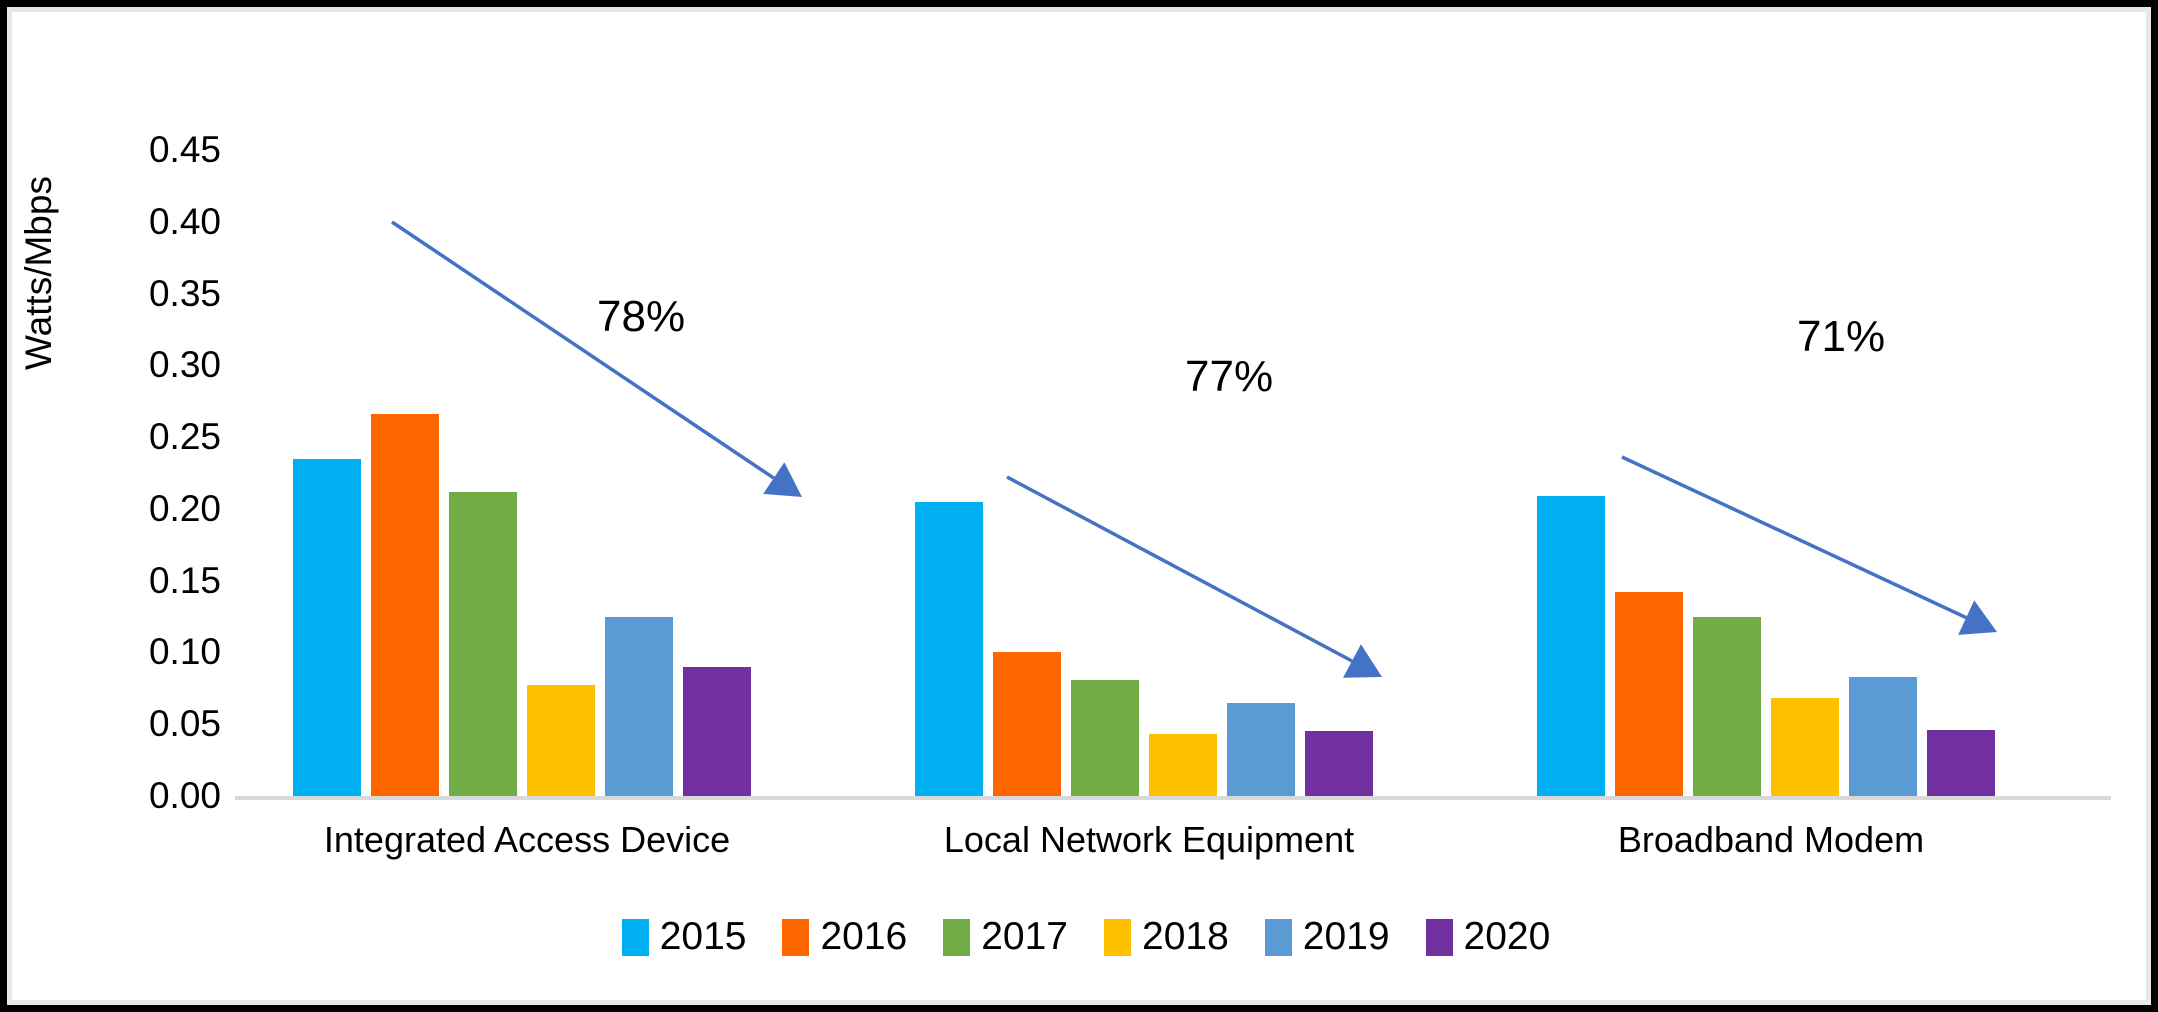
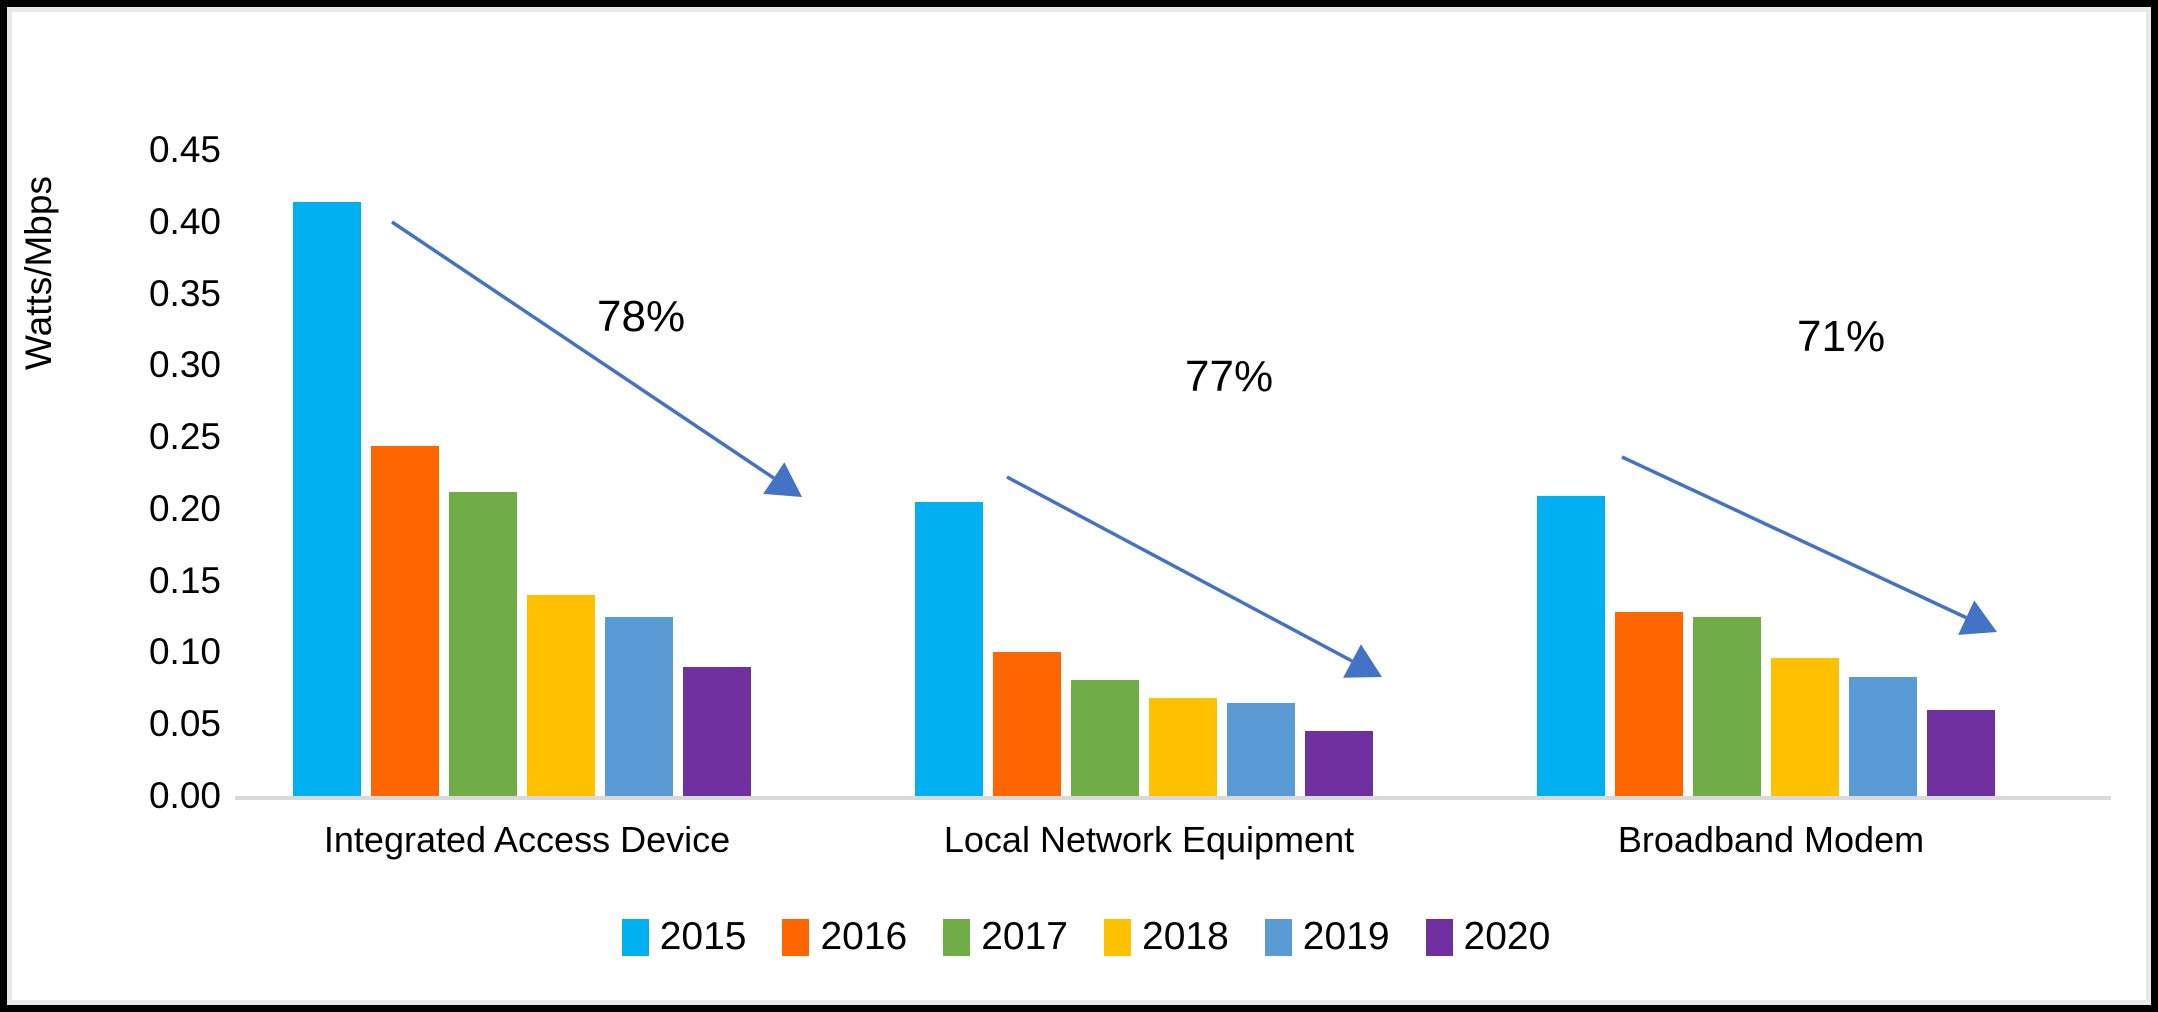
2015/Integrated Access Device: 0.235 -> 0.414
2016/Integrated Access Device: 0.266 -> 0.244
2018/Integrated Access Device: 0.077 -> 0.140
2018/Local Network Equipment: 0.043 -> 0.068
2016/Broadband Modem: 0.142 -> 0.128
2018/Broadband Modem: 0.068 -> 0.096
2020/Broadband Modem: 0.046 -> 0.060
